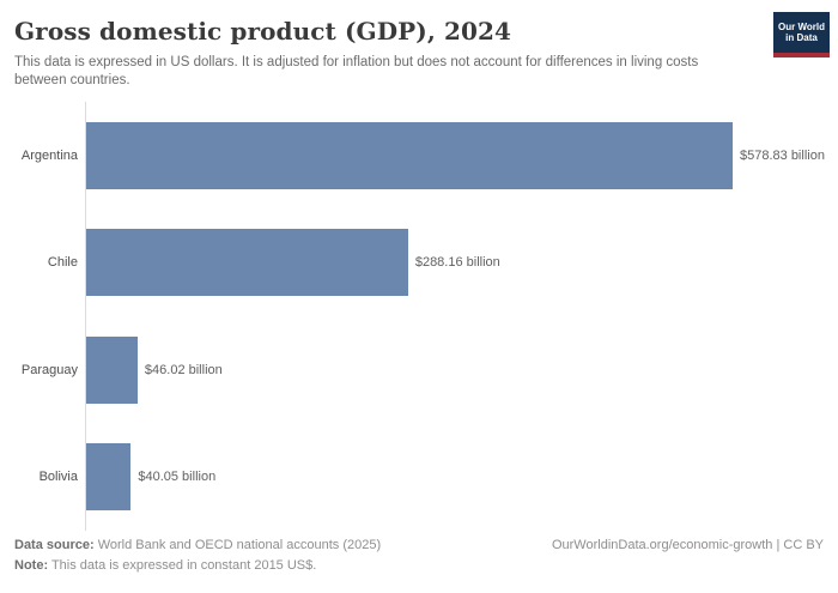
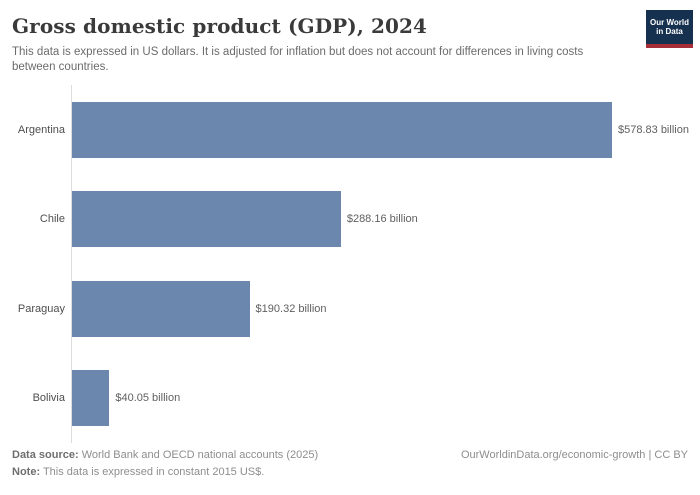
Paraguay: $46.02 -> $190.32
